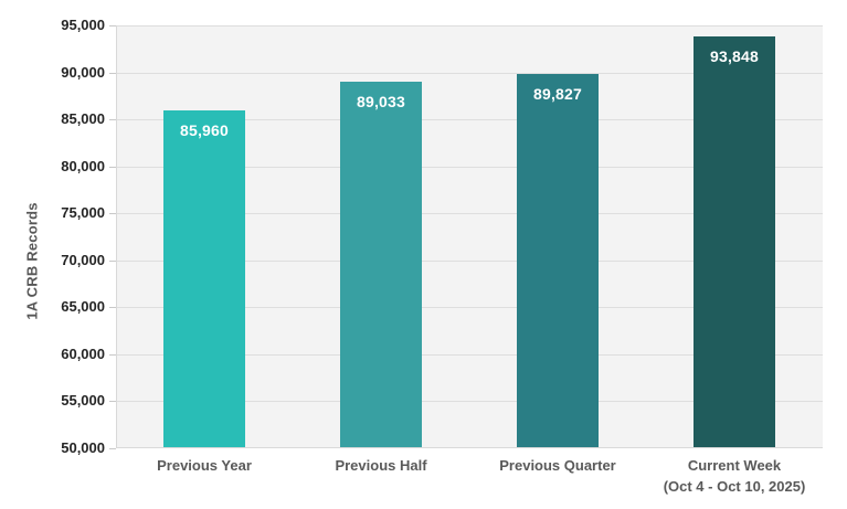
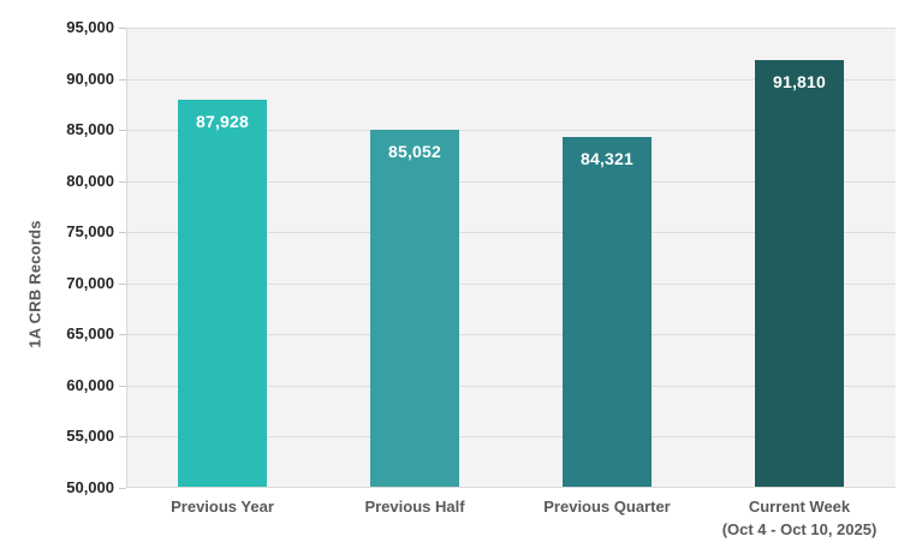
Previous Year: 85,960 -> 87,928
Previous Half: 89,033 -> 85,052
Previous Quarter: 89,827 -> 84,321
Current Week (Oct 4 - Oct 10, 2025): 93,848 -> 91,810
